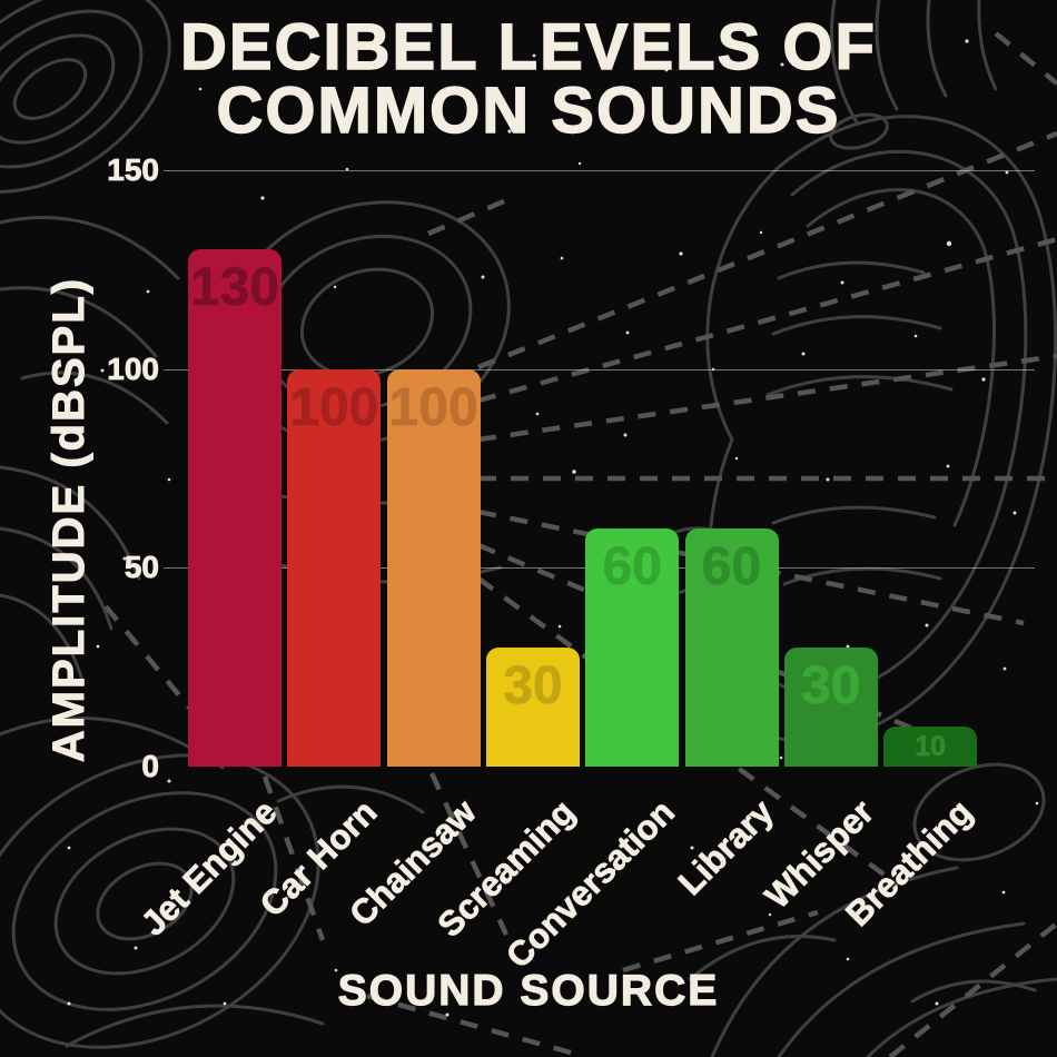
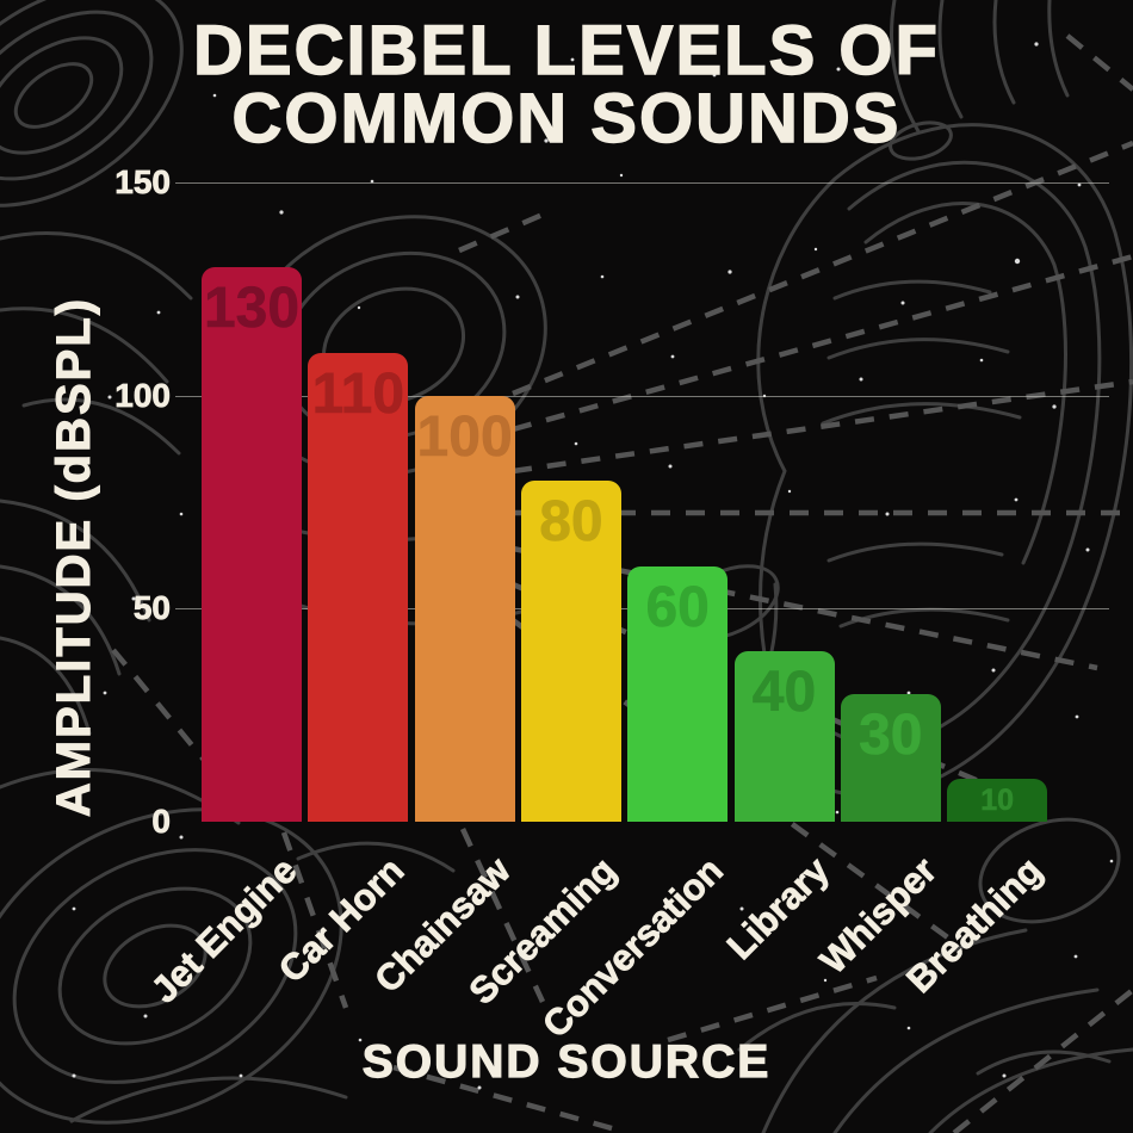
Car Horn: 100 -> 110
Screaming: 30 -> 80
Library: 60 -> 40
